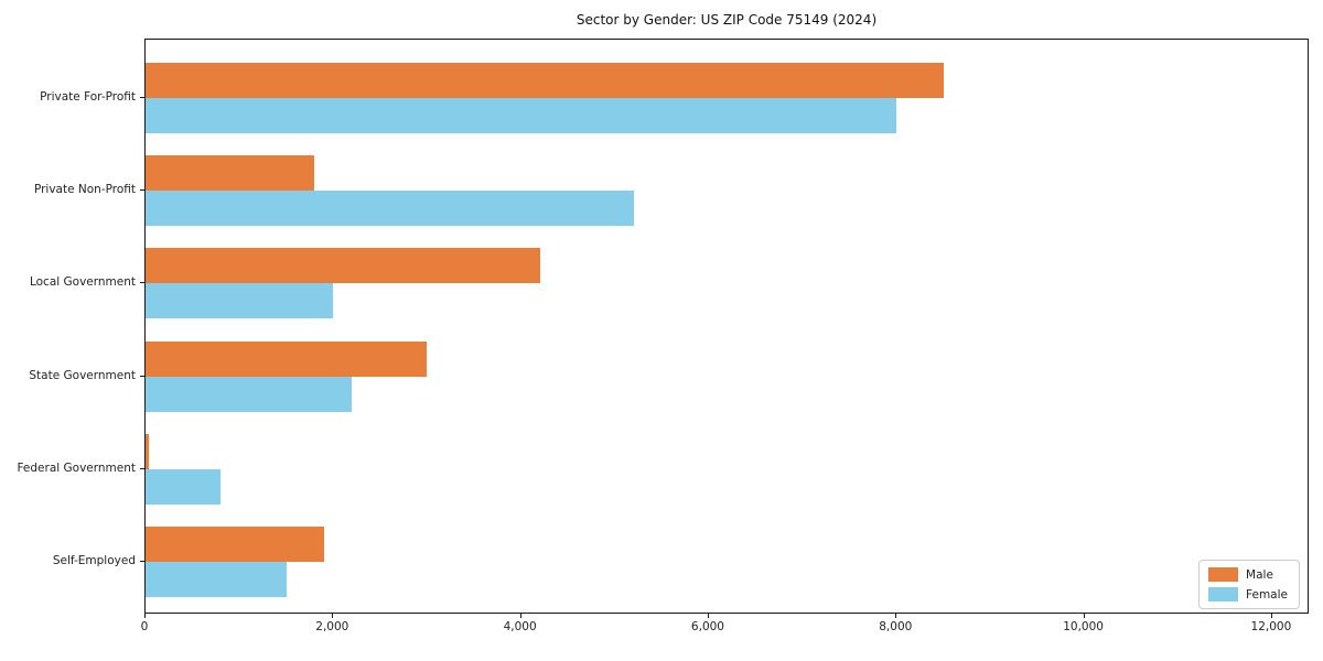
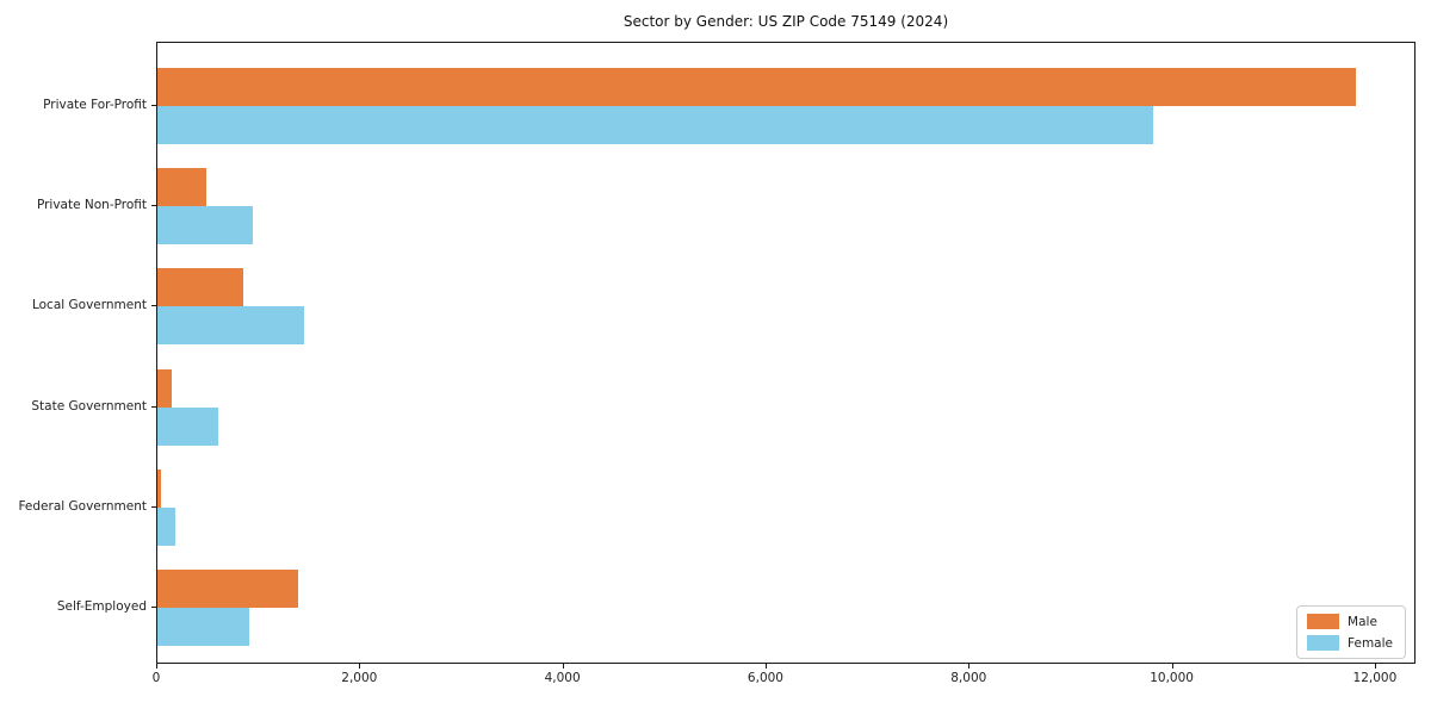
Male/Private For-Profit: 8500 -> 11800
Female/Private For-Profit: 8000 -> 9800
Male/Private Non-Profit: 1800 -> 500
Female/Private Non-Profit: 5200 -> 900
Male/Local Government: 4200 -> 800
Female/Local Government: 2000 -> 1400
Male/State Government: 3000 -> 100
Female/State Government: 2200 -> 600
Female/Federal Government: 800 -> 200
Male/Self-Employed: 1900 -> 1400
Female/Self-Employed: 1500 -> 900
